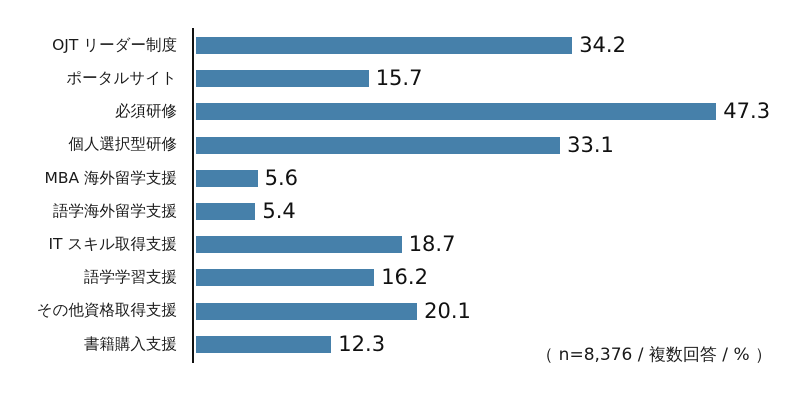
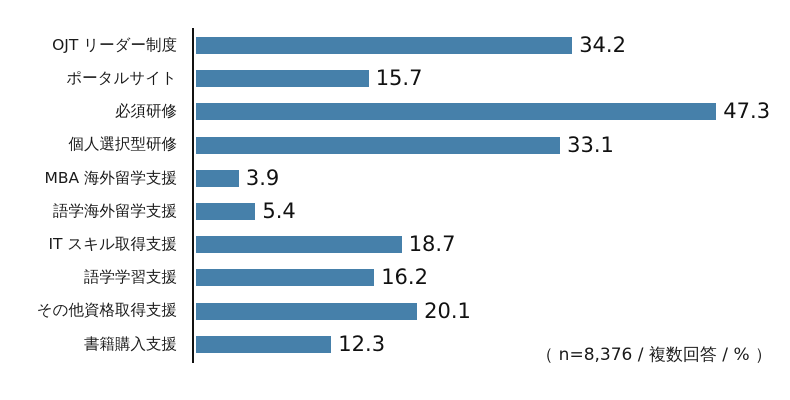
MBA 海外留学支援: 5.6 -> 3.9
